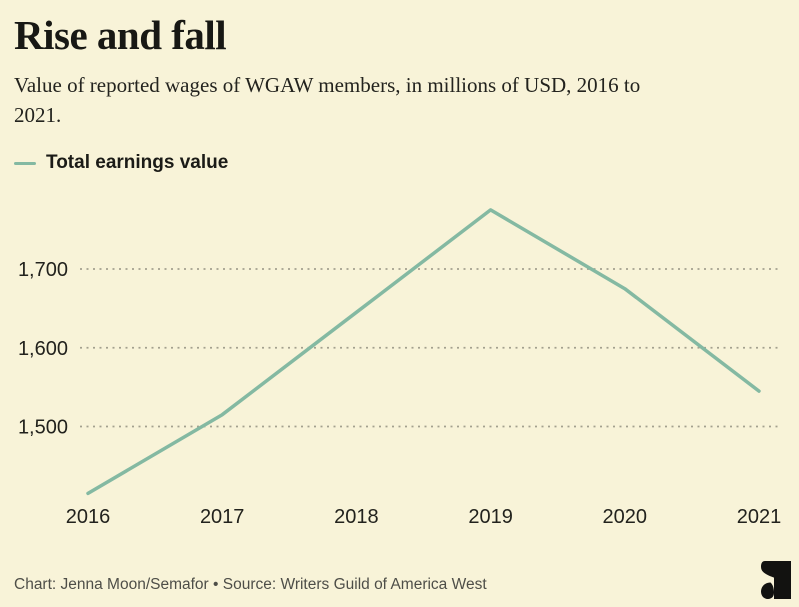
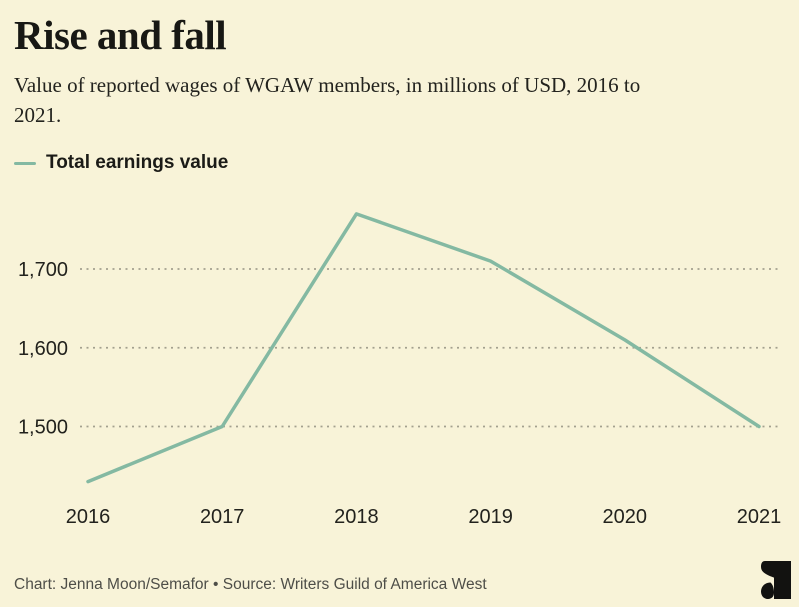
2016: 1420 -> 1430
2017: 1520 -> 1500
2018: 1640 -> 1770
2019: 1780 -> 1710
2020: 1680 -> 1610
2021: 1540 -> 1500
